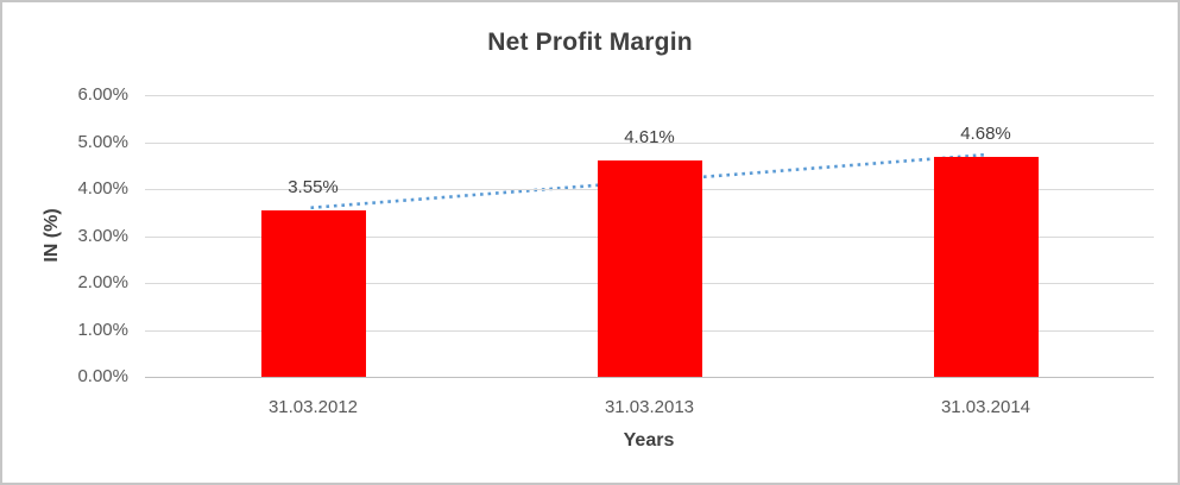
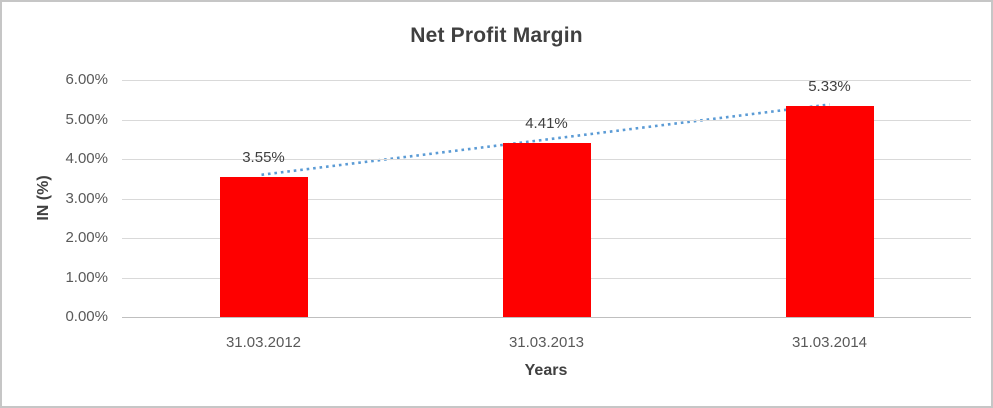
31.03.2013: 4.61% -> 4.41%
31.03.2014: 4.68% -> 5.33%
